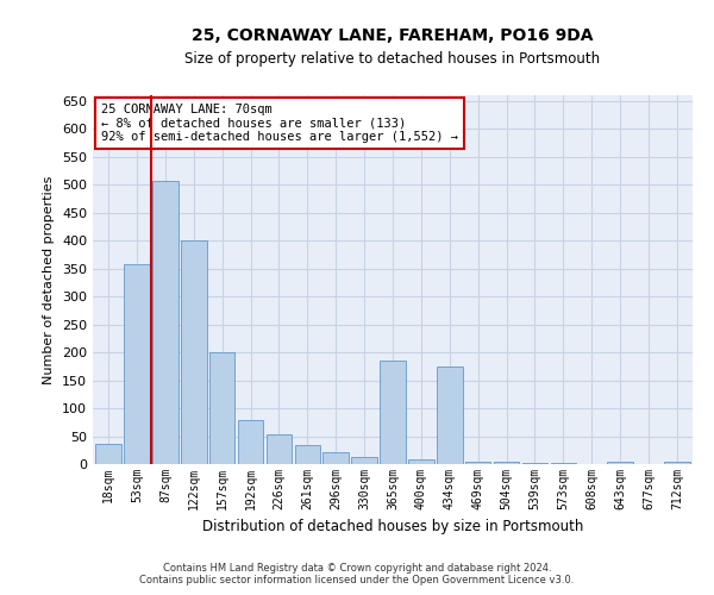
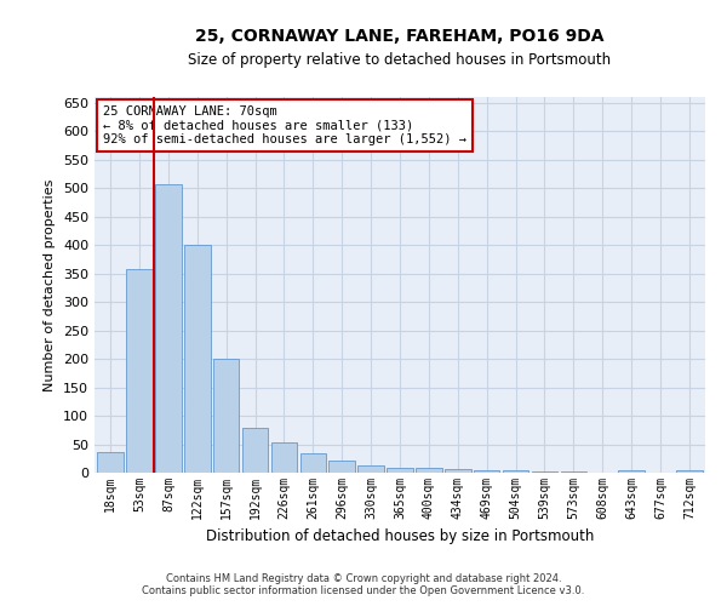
365sqm: 185 -> 9
434sqm: 175 -> 6
